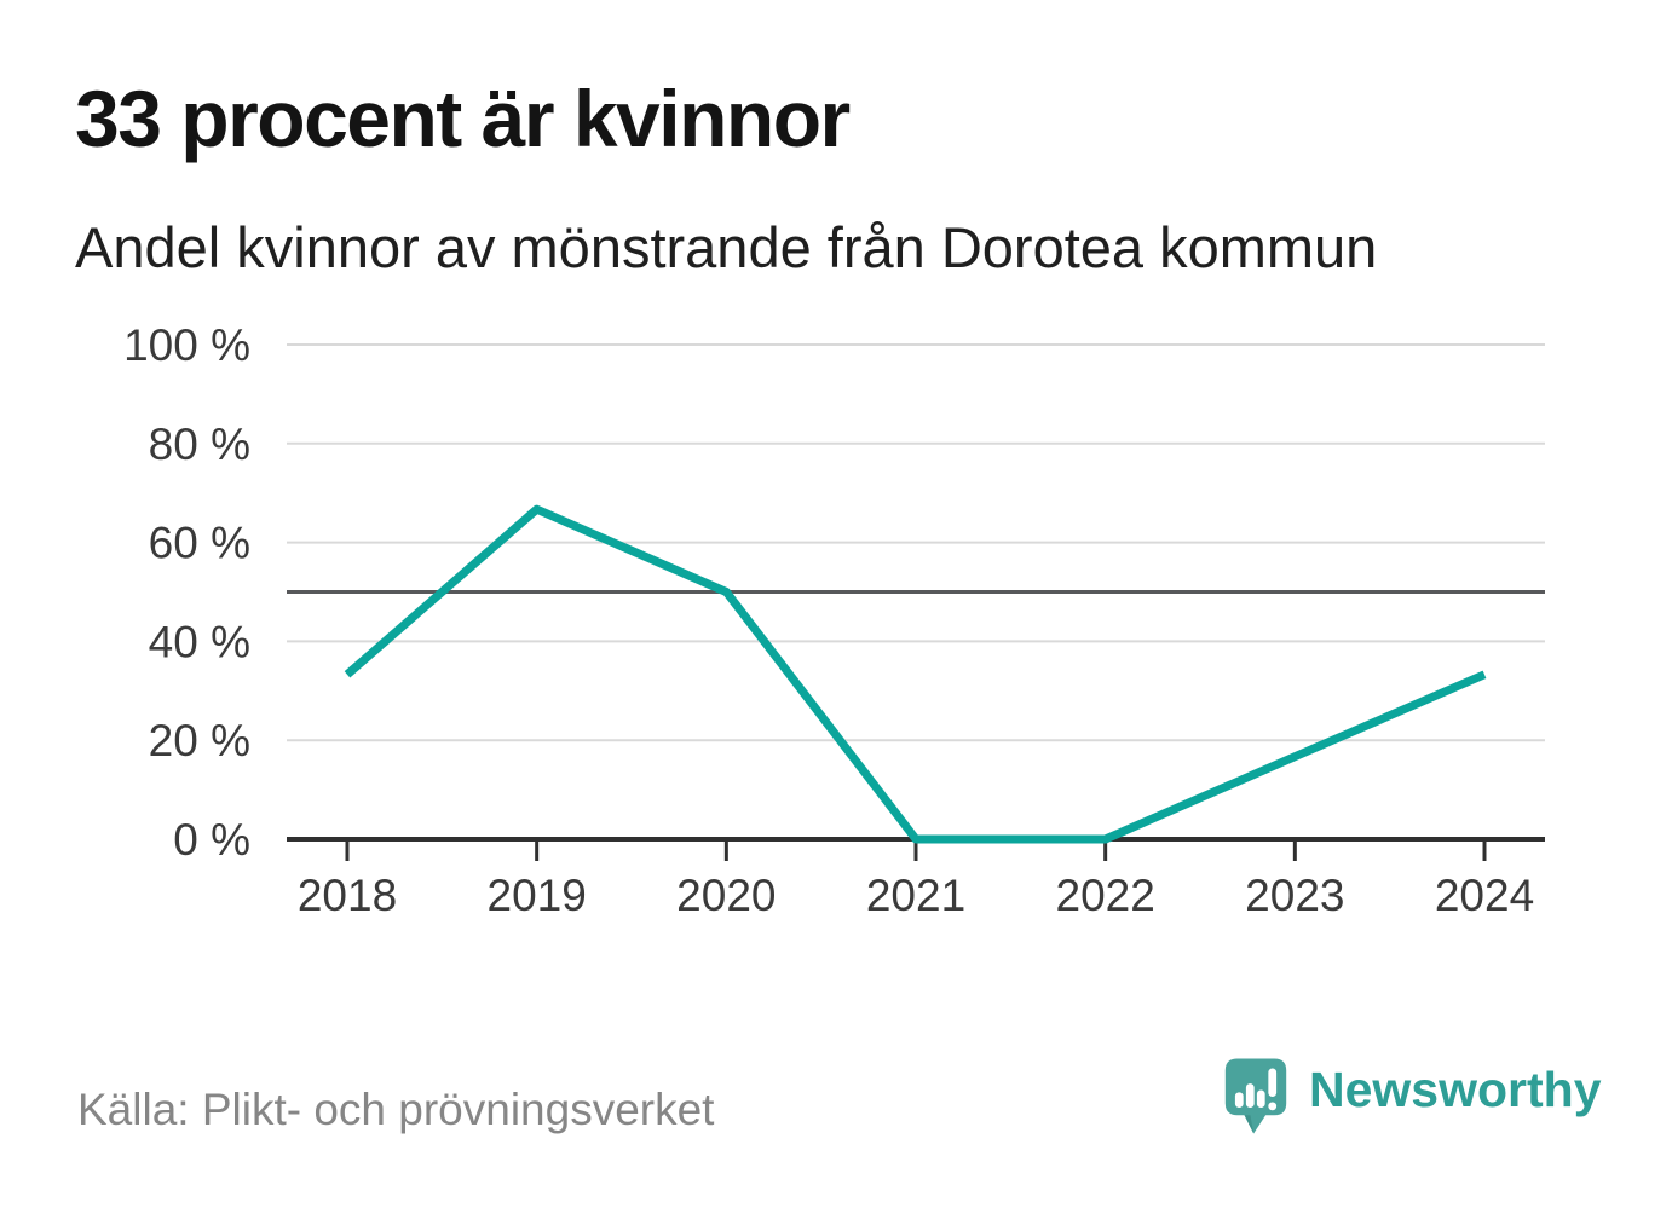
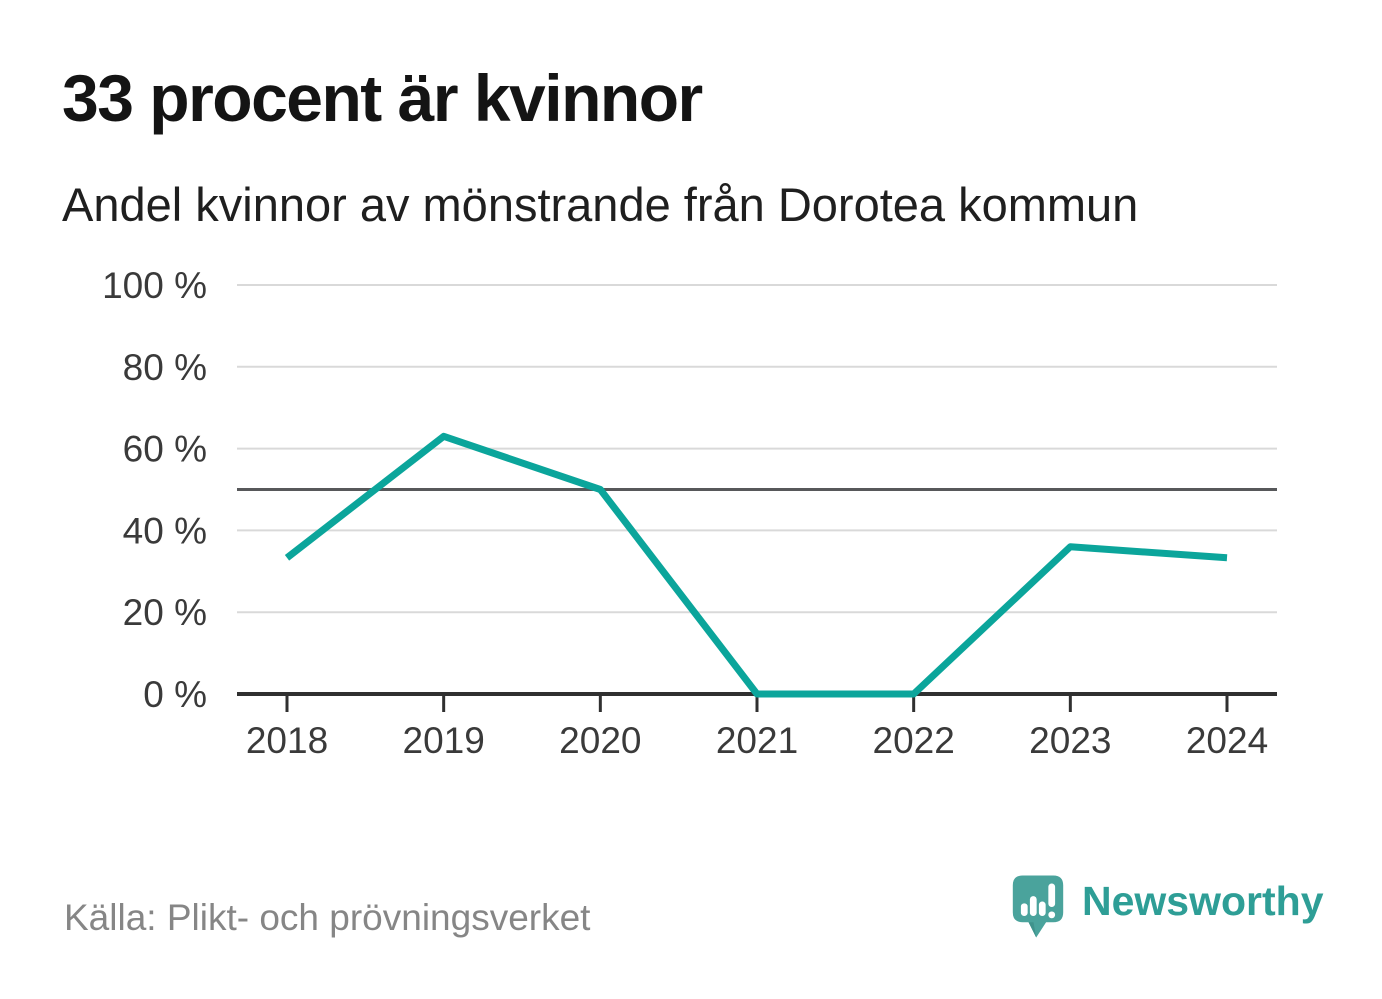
2019: 67% -> 63%
2023: 17% -> 36%
